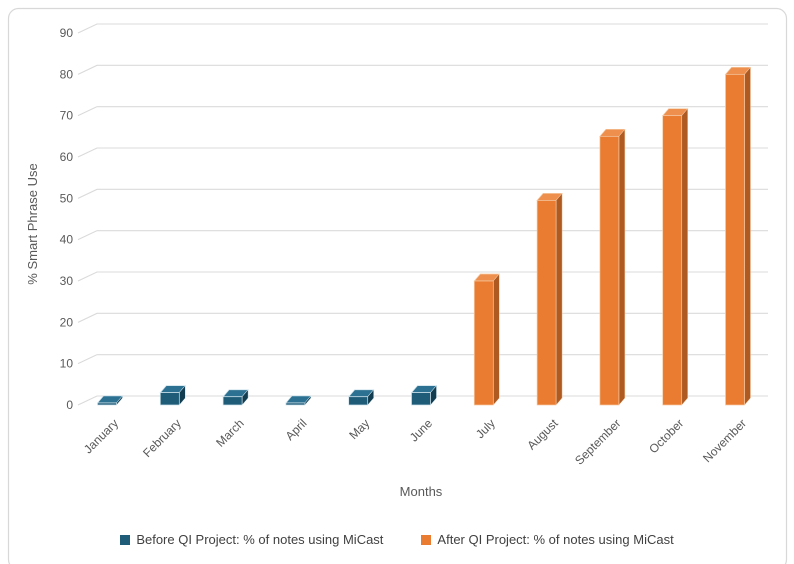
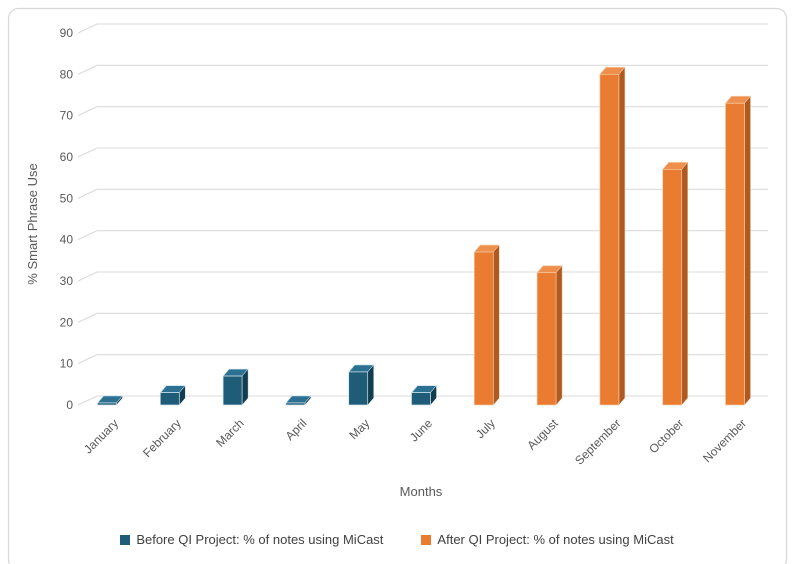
Before QI Project: % of notes using MiCast/March: 2 -> 7
Before QI Project: % of notes using MiCast/May: 2 -> 8
After QI Project: % of notes using MiCast/July: 30 -> 37
After QI Project: % of notes using MiCast/August: 50 -> 32
After QI Project: % of notes using MiCast/September: 65 -> 80
After QI Project: % of notes using MiCast/October: 70 -> 57
After QI Project: % of notes using MiCast/November: 80 -> 73
